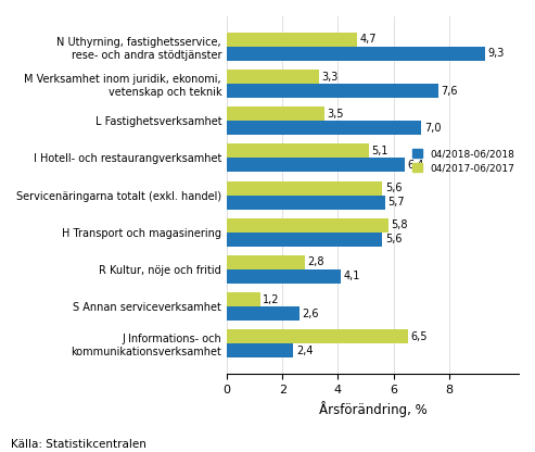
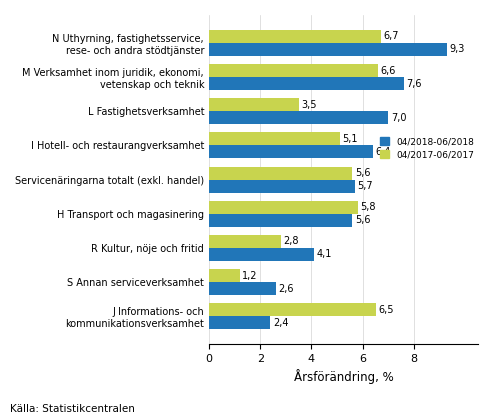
04/2017-06/2017/N Uthyrning, fastighetsservice, rese- och andra stödtjänster: 4,7 -> 6,7
04/2017-06/2017/M Verksamhet inom juridik, ekonomi, vetenskap och teknik: 3,3 -> 6,6
